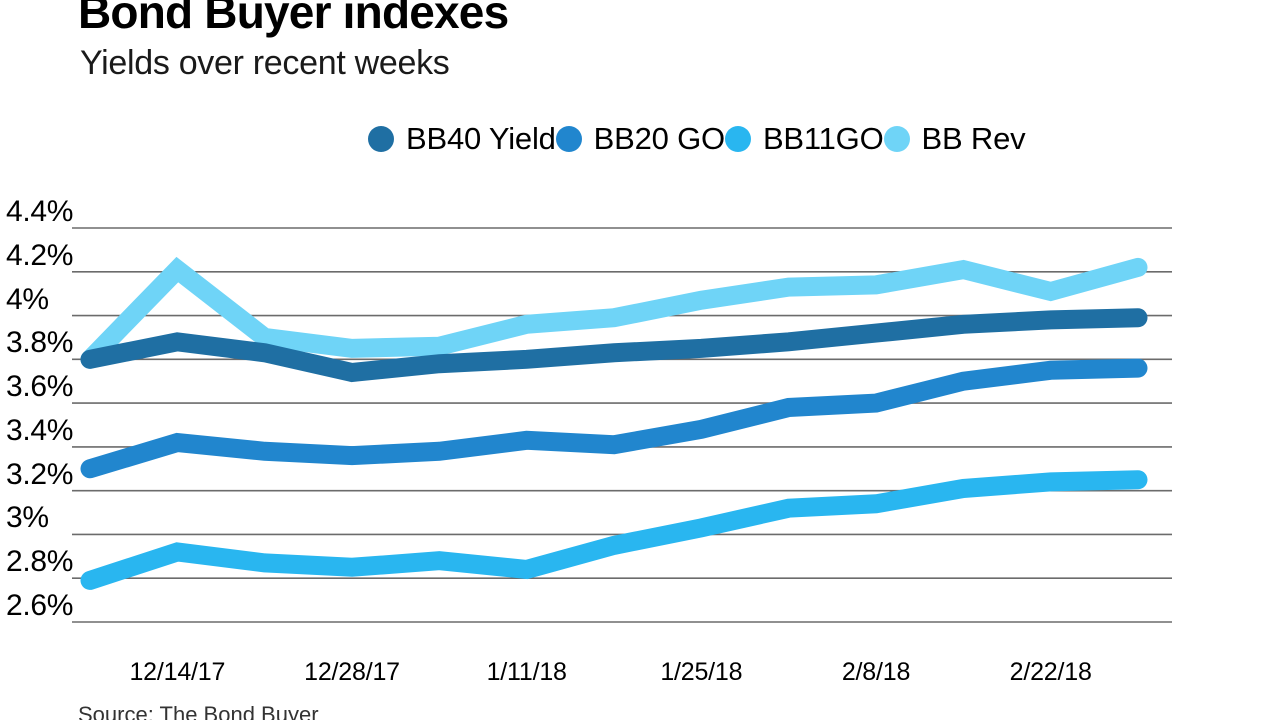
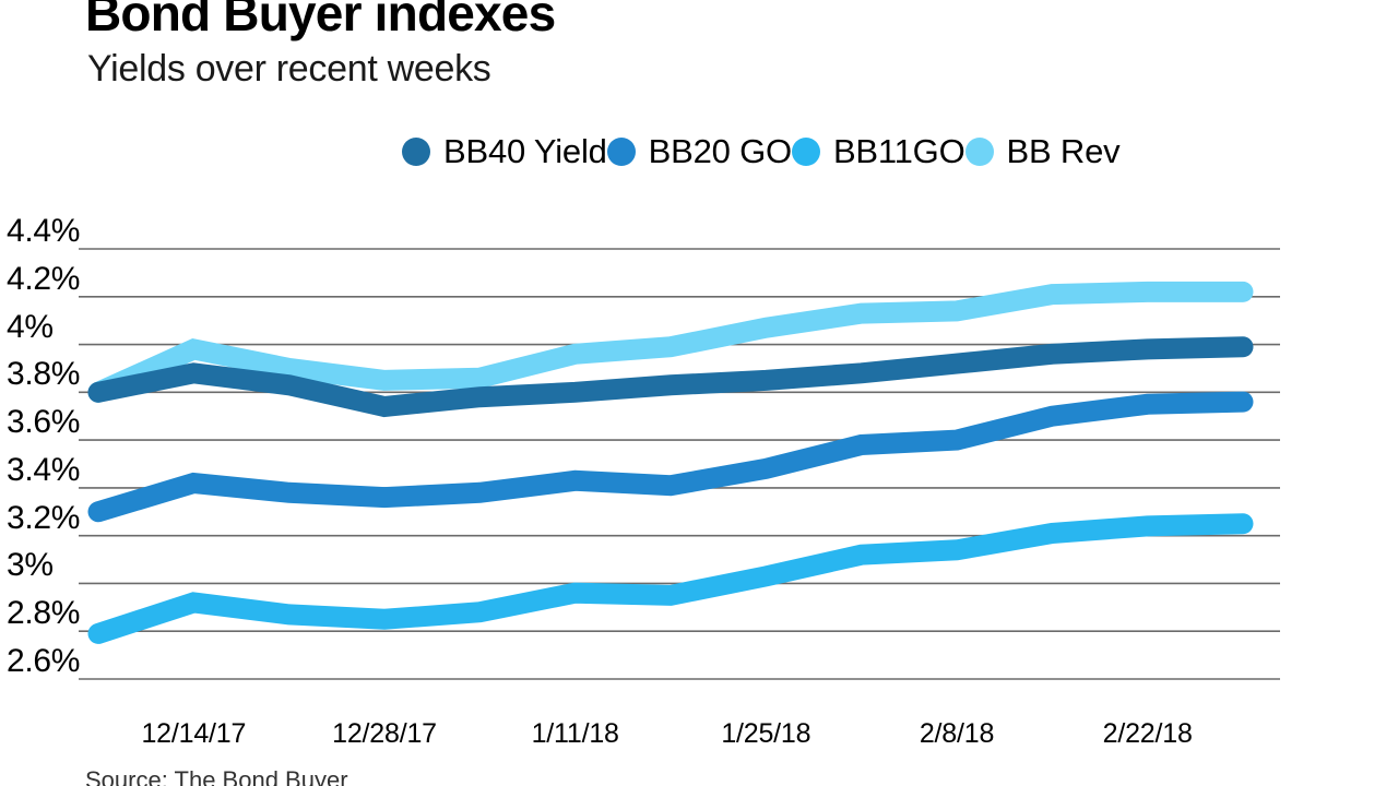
BB Rev/12/14/17: 4.21% -> 3.98%
BB11GO/1/11/18: 2.84% -> 2.96%
BB Rev/2/22/18: 4.11% -> 4.22%
